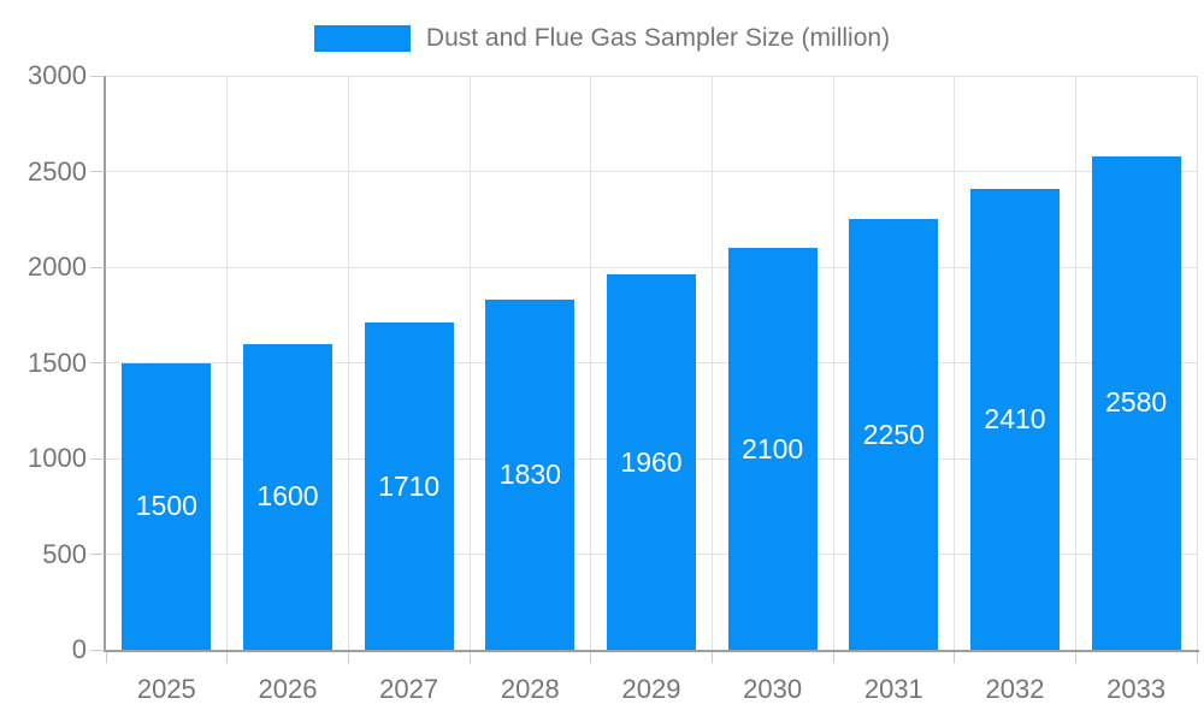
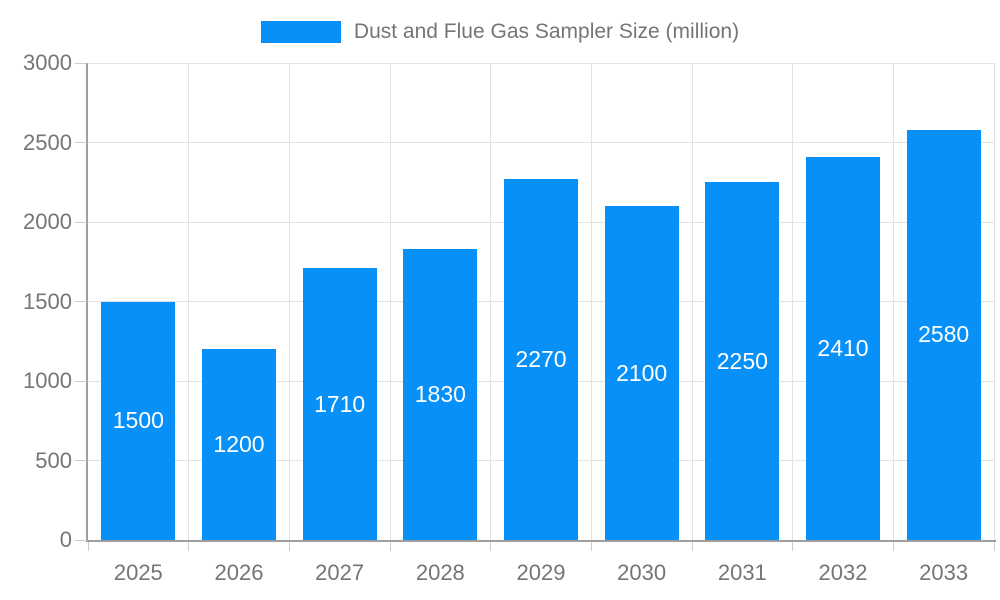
2026: 1600 -> 1200
2029: 1960 -> 2270
